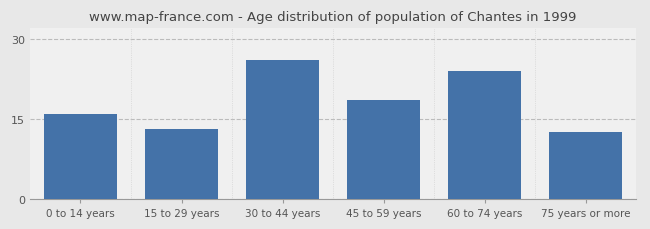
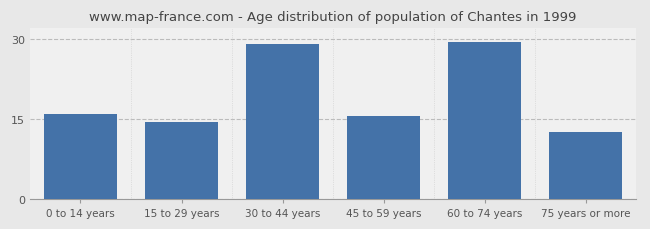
15 to 29 years: 13.2 -> 14.5
30 to 44 years: 26.0 -> 29.0
45 to 59 years: 18.6 -> 15.5
60 to 74 years: 24.0 -> 29.5
